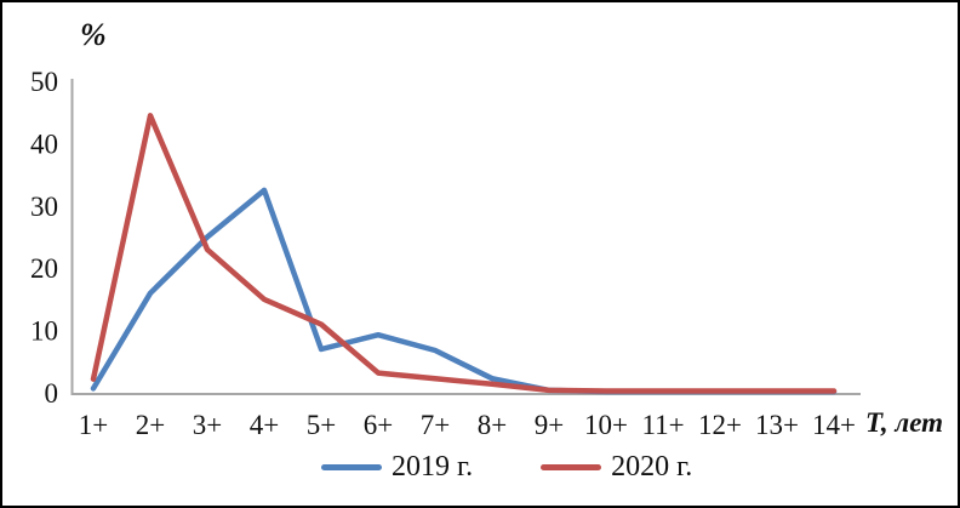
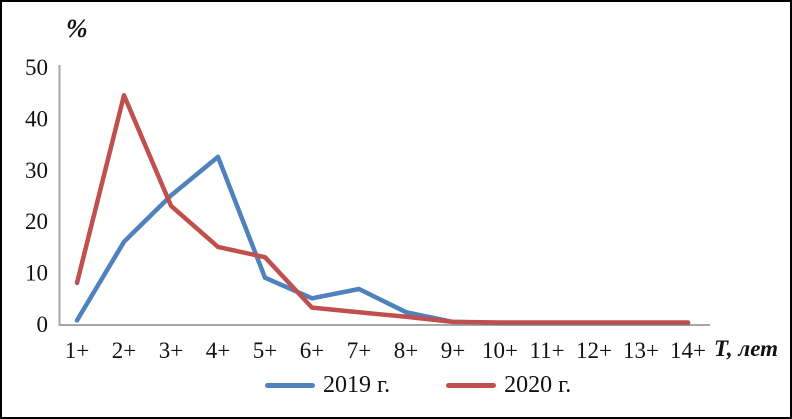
2020 г./1+: 2 -> 8
2019 г./5+: 7 -> 9
2020 г./5+: 11 -> 13
2019 г./6+: 9 -> 5
